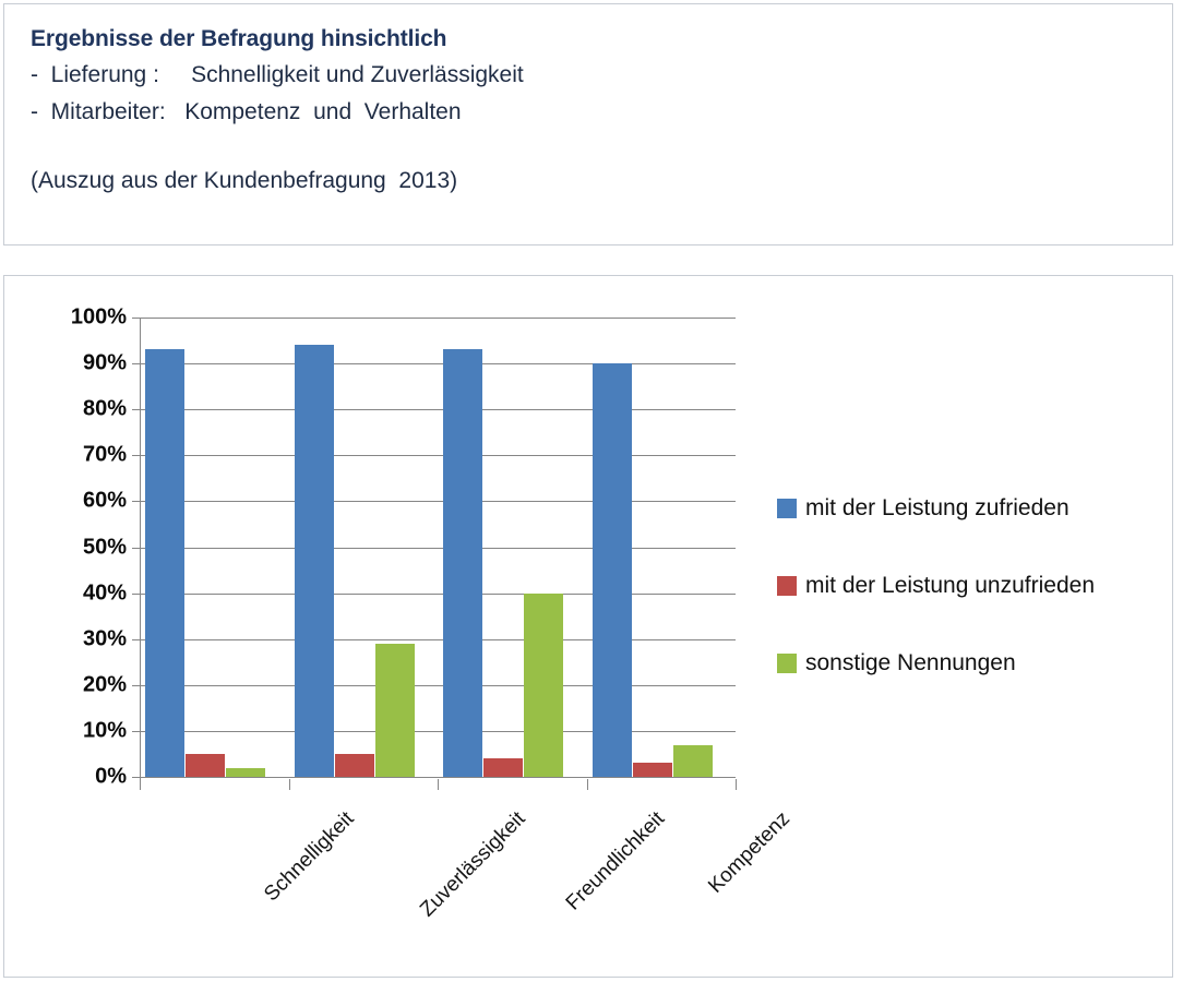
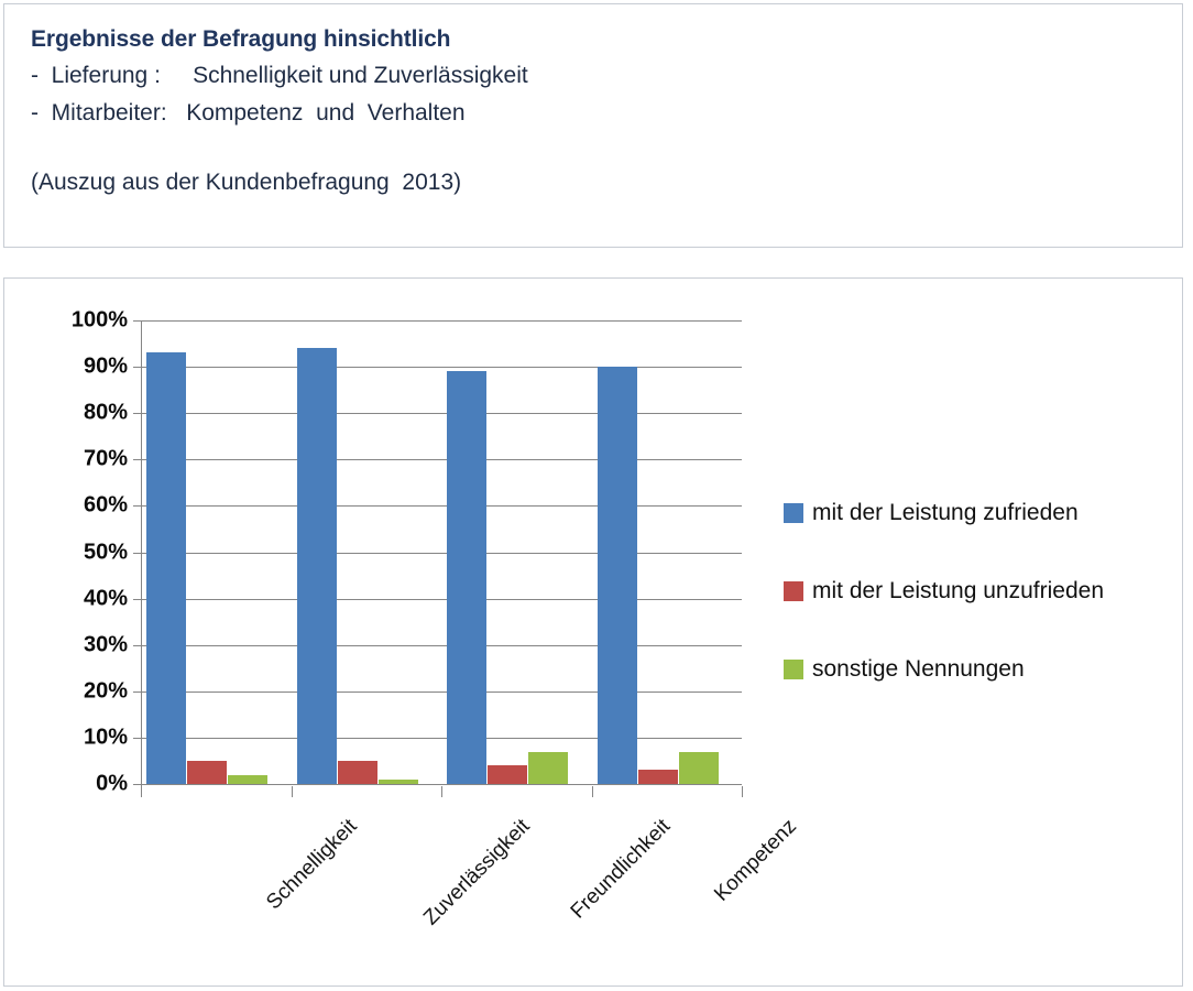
sonstige Nennungen/Zuverlässigkeit: 29% -> 1%
mit der Leistung zufrieden/Freundlichkeit: 93% -> 89%
sonstige Nennungen/Freundlichkeit: 40% -> 7%
